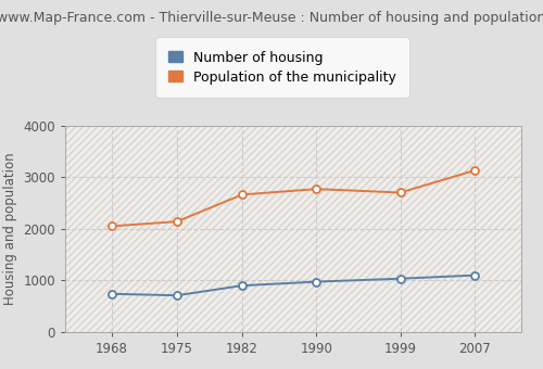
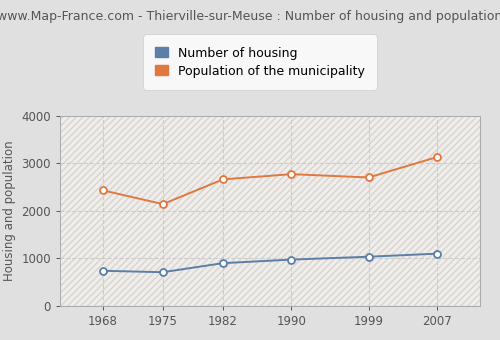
Population of the municipality/1968: 2050 -> 2430
